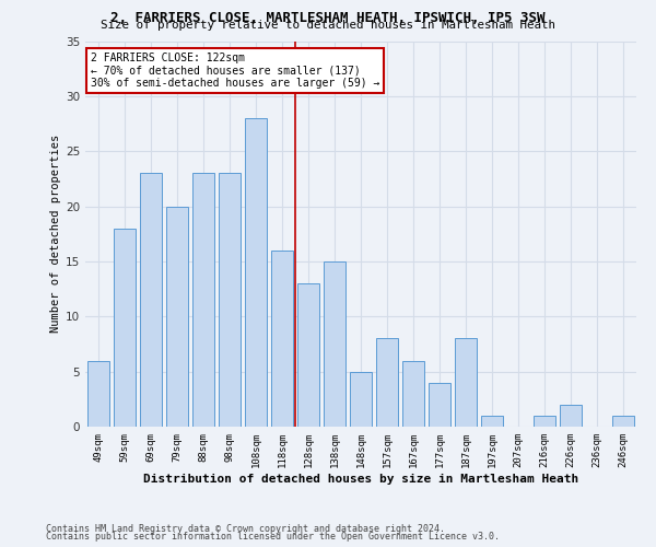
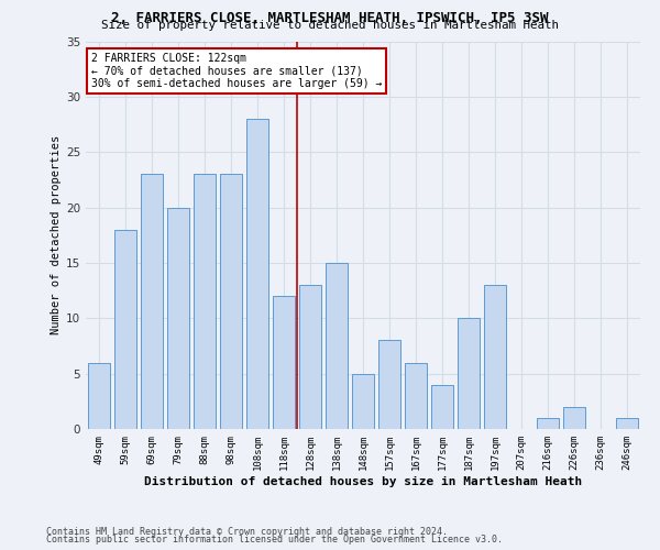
118sqm: 16 -> 12
187sqm: 8 -> 10
197sqm: 1 -> 13
